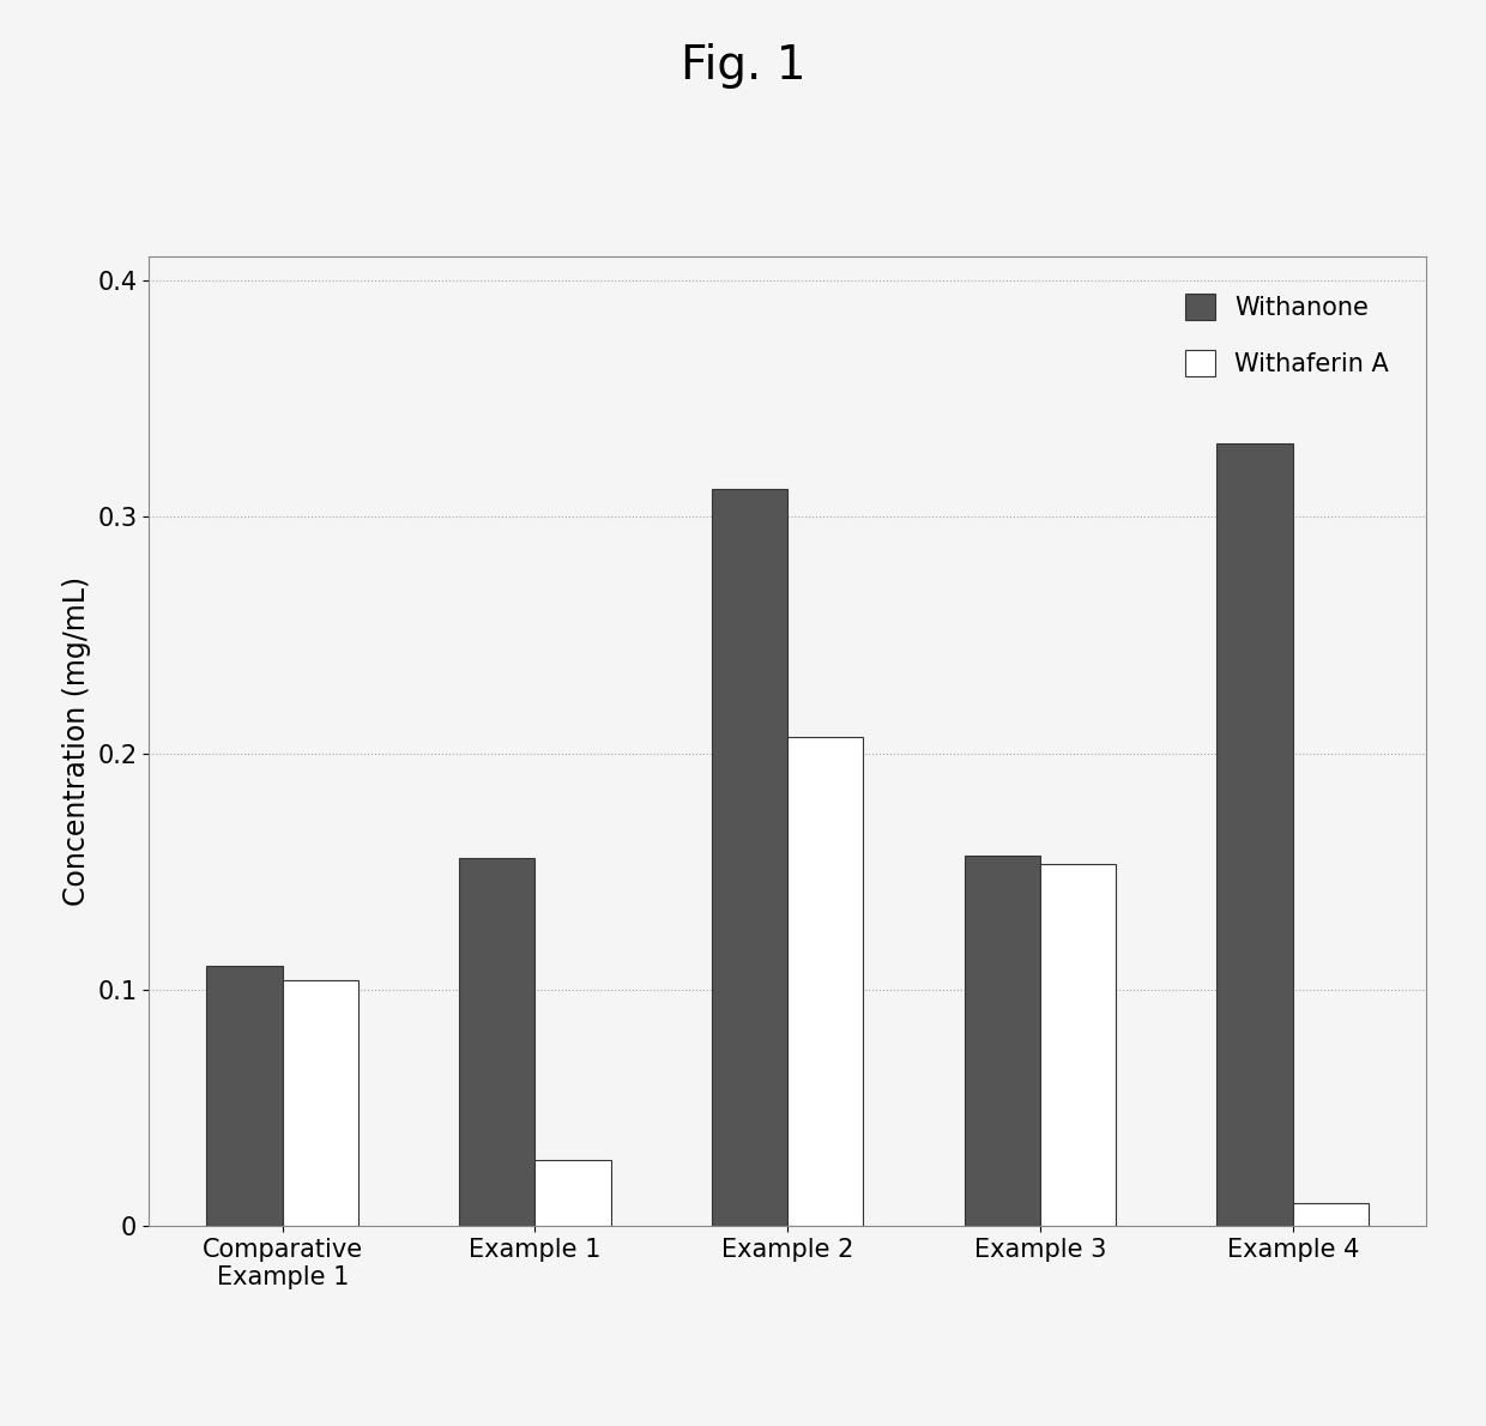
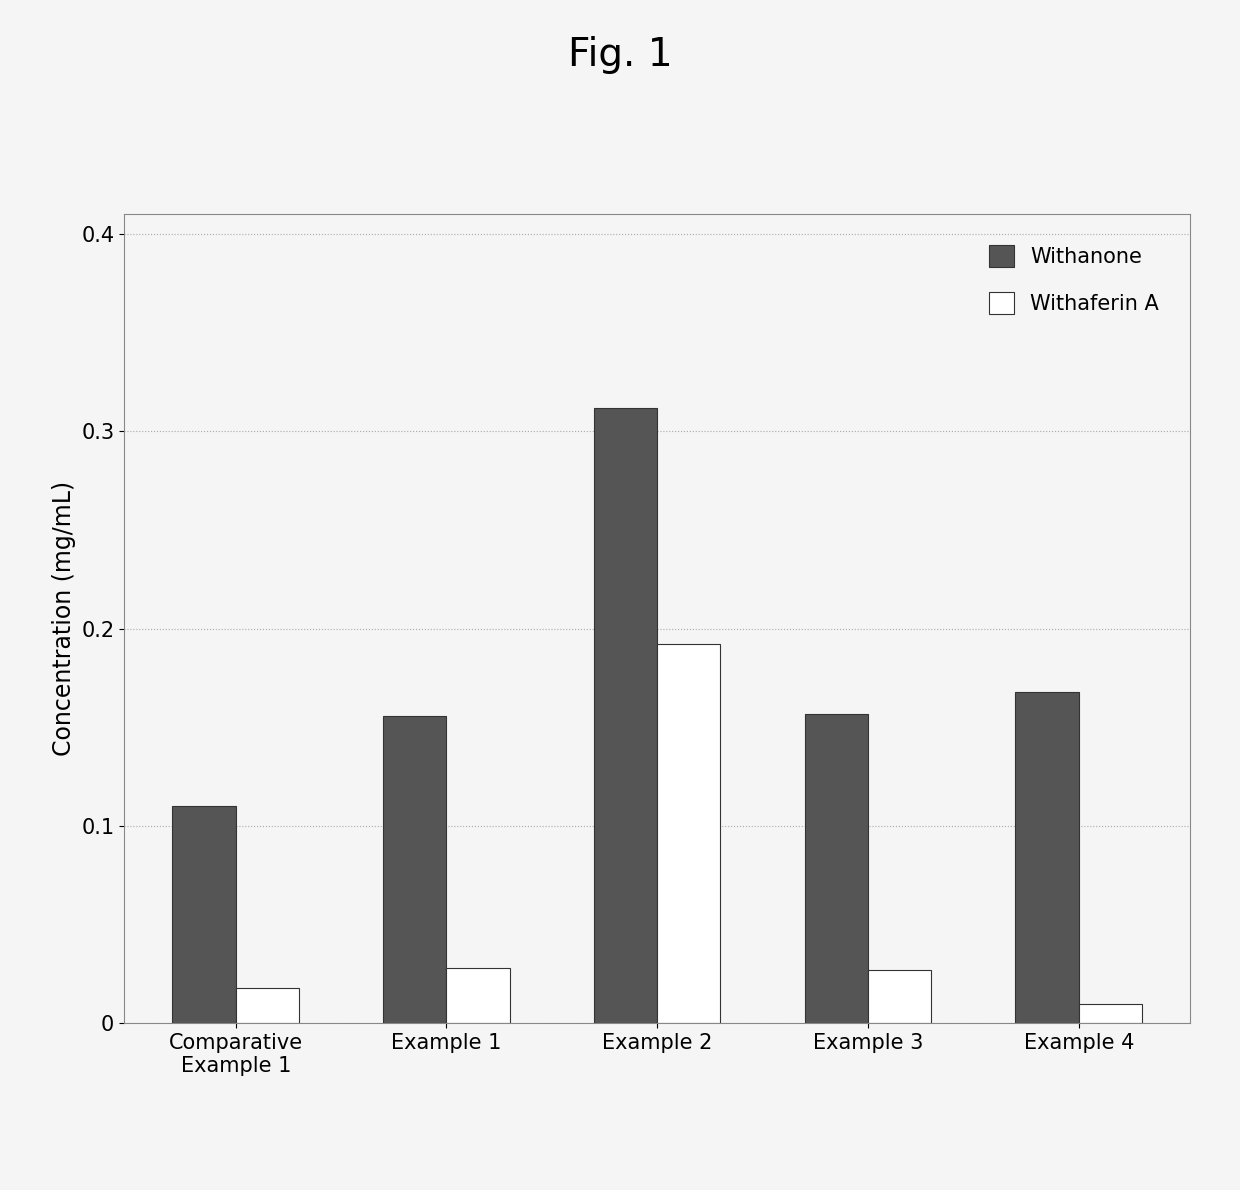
Withaferin A/Comparative Example 1: 0.104 -> 0.018
Withaferin A/Example 2: 0.207 -> 0.192
Withaferin A/Example 3: 0.153 -> 0.027
Withanone/Example 4: 0.331 -> 0.168
